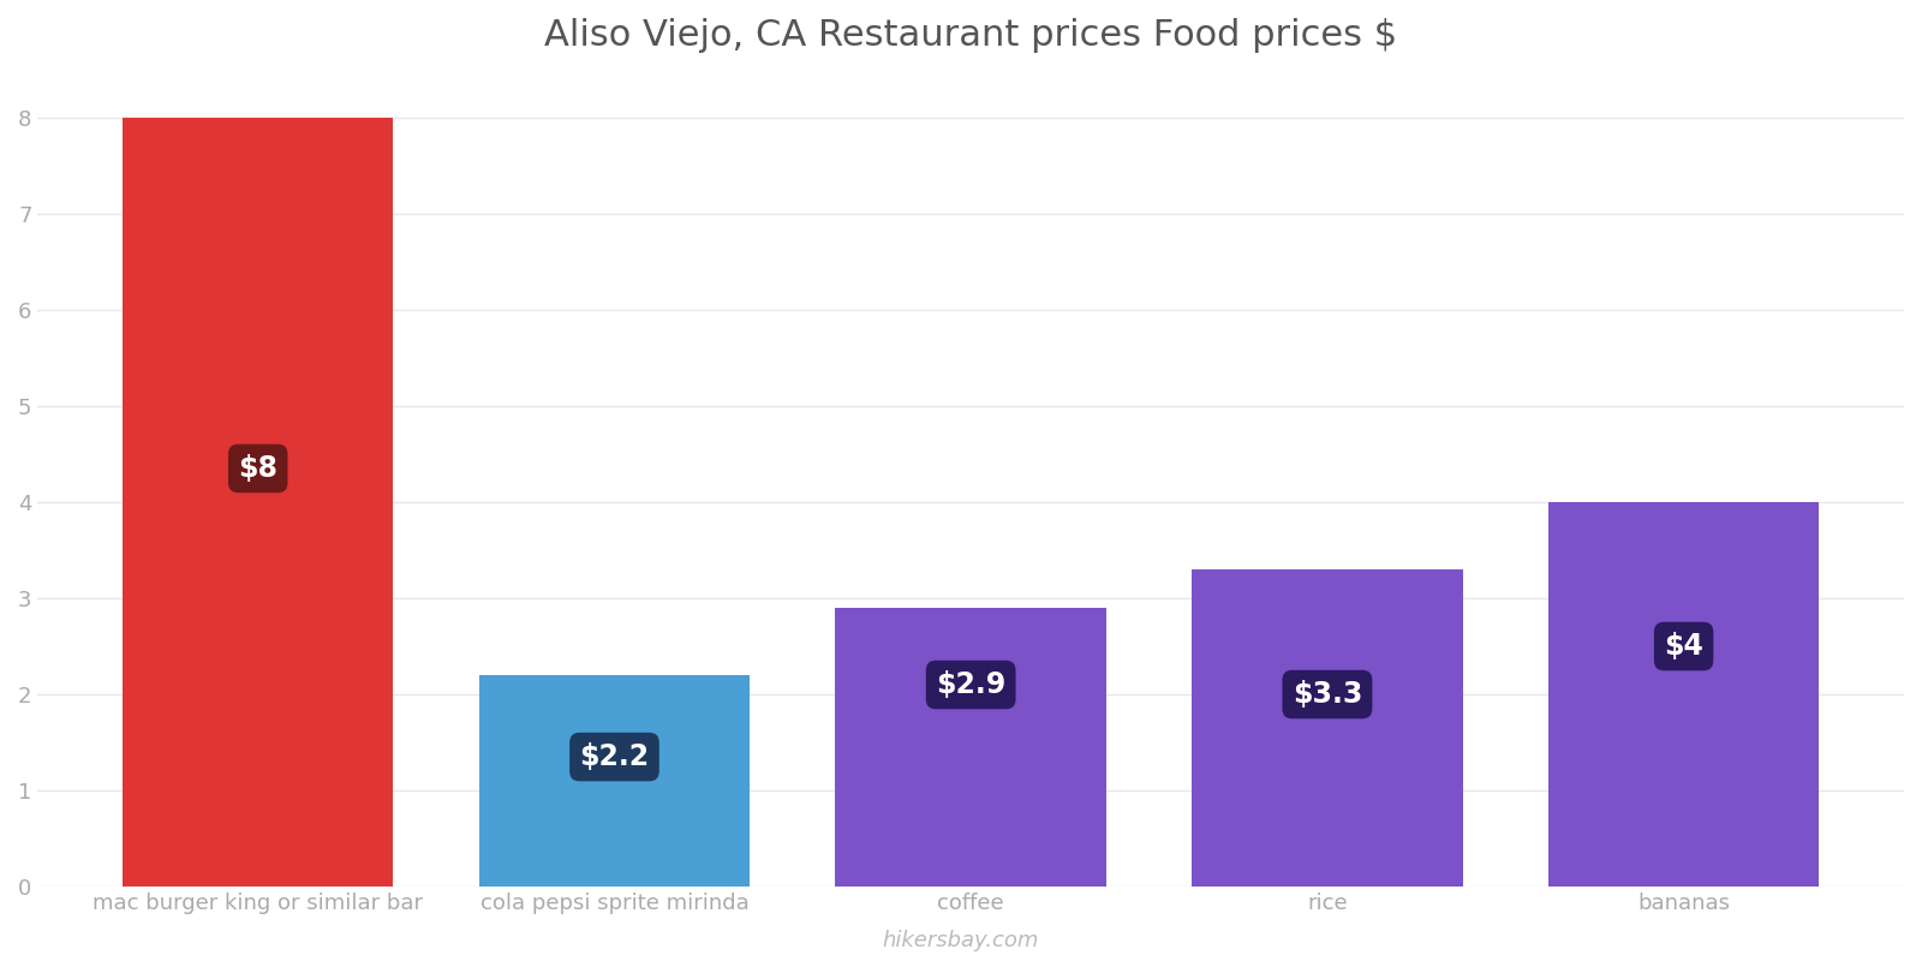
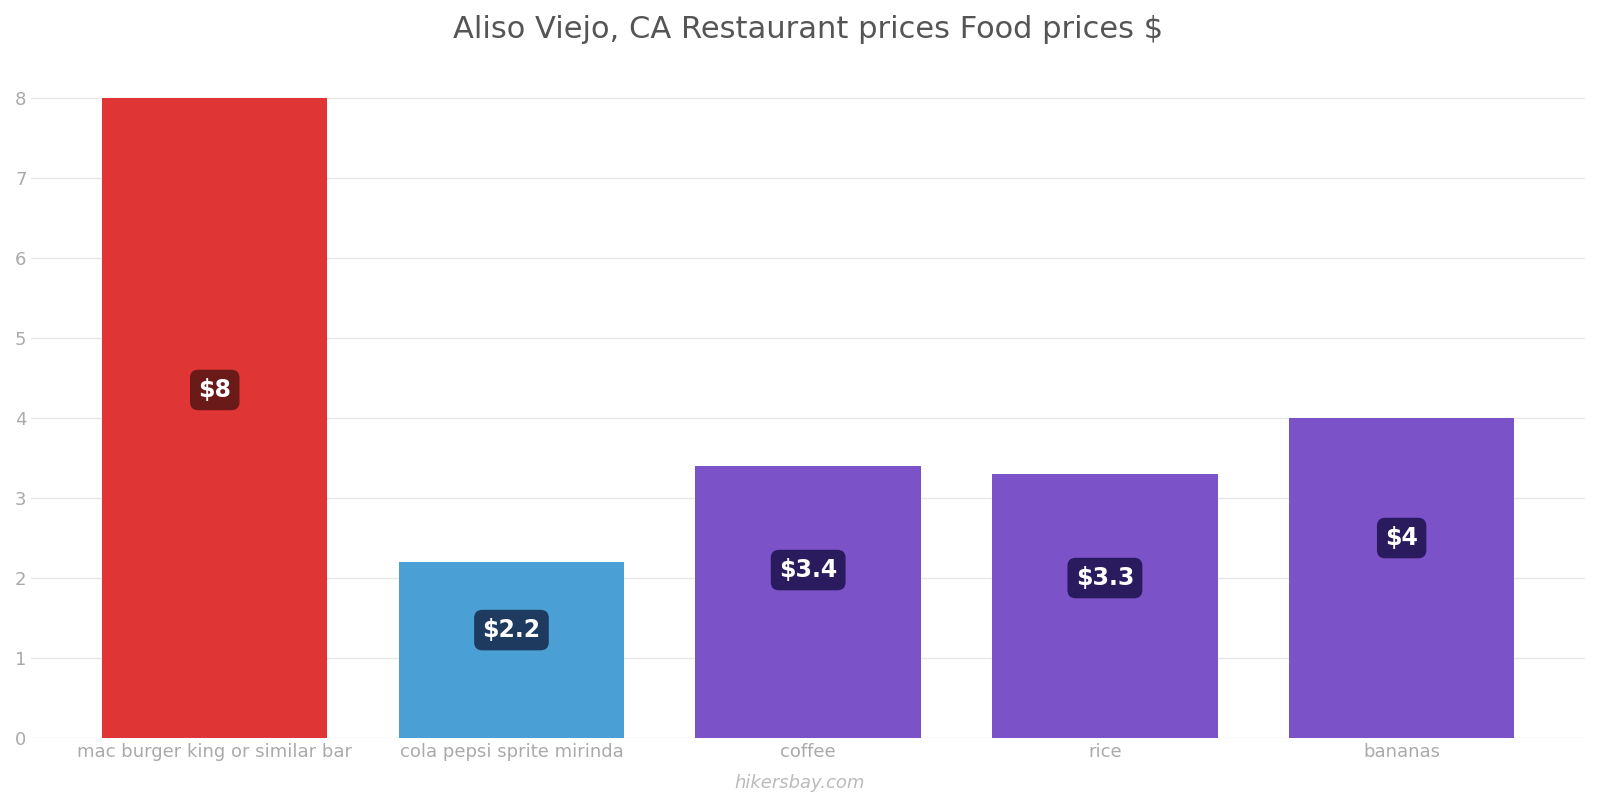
coffee: $2.9 -> $3.4
